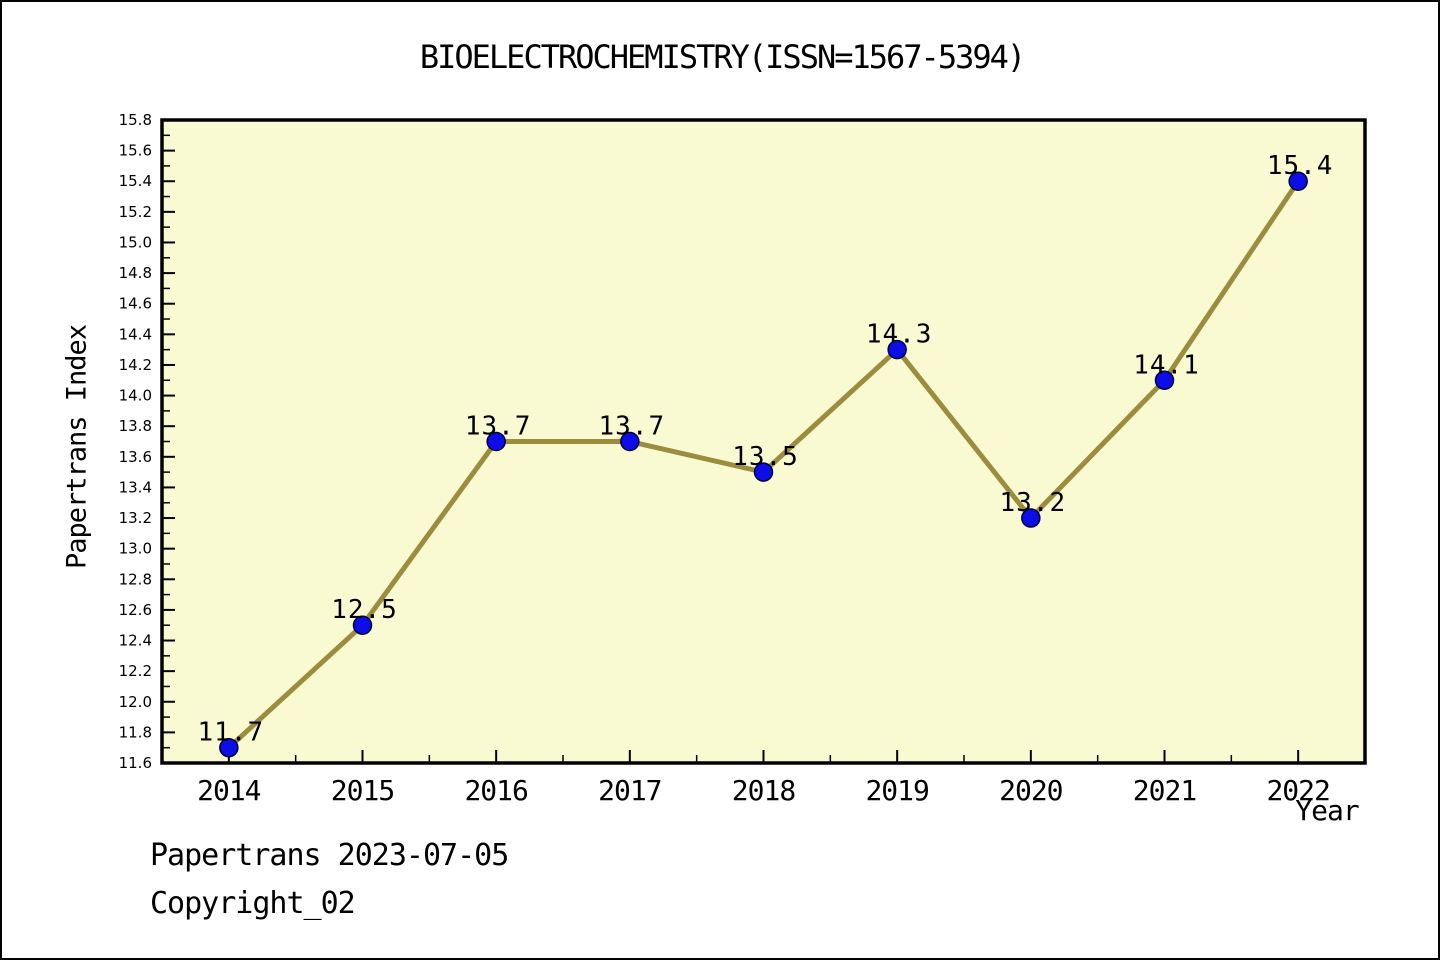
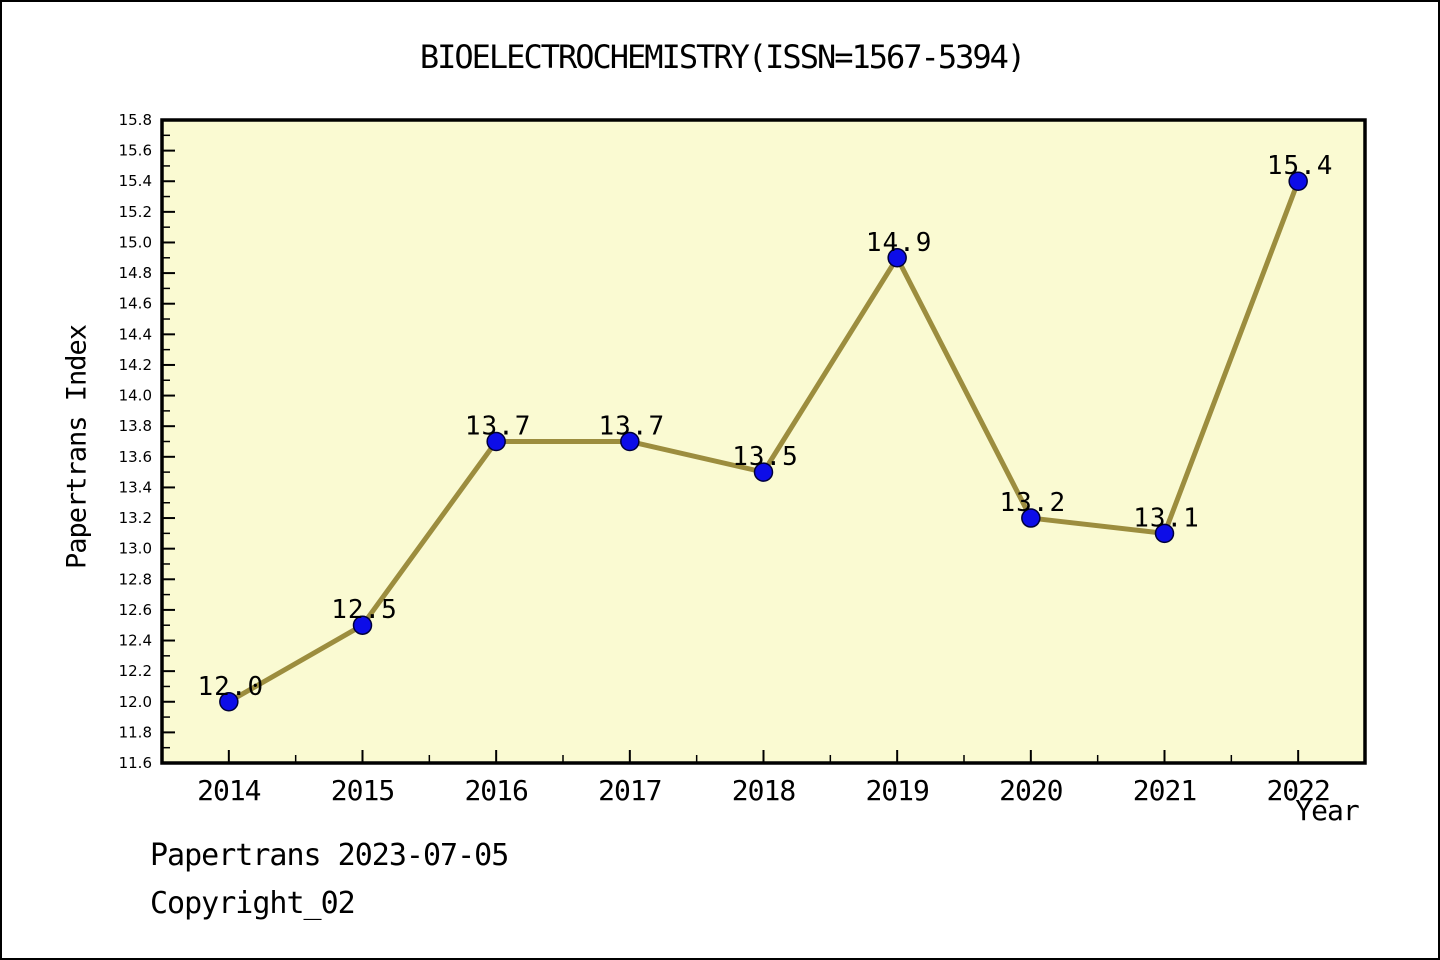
2014: 11.7 -> 12.0
2019: 14.3 -> 14.9
2021: 14.1 -> 13.1
